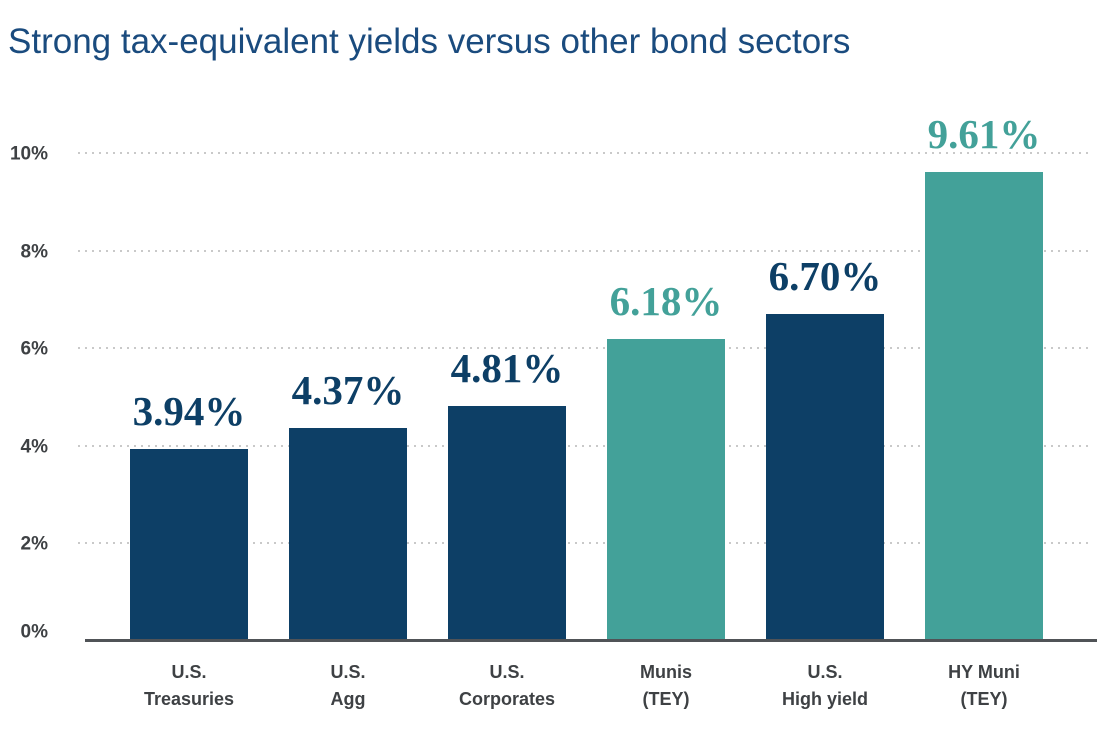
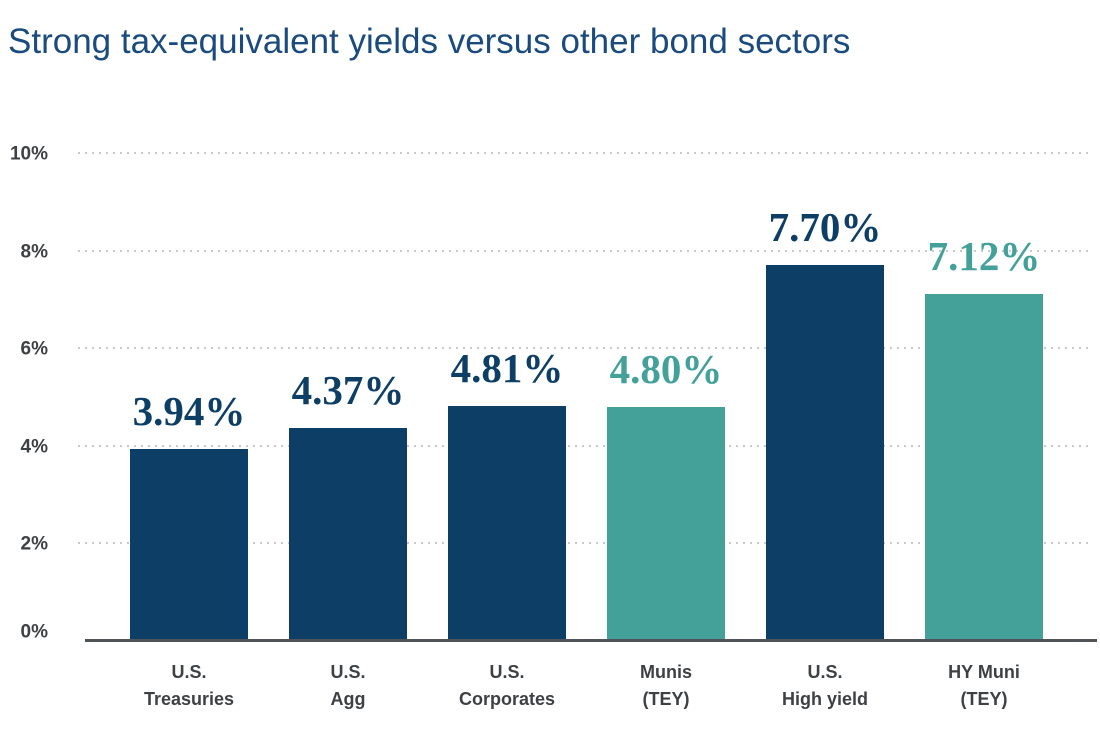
Munis (TEY): 6.18% -> 4.80%
U.S. High yield: 6.70% -> 7.70%
HY Muni (TEY): 9.61% -> 7.12%
